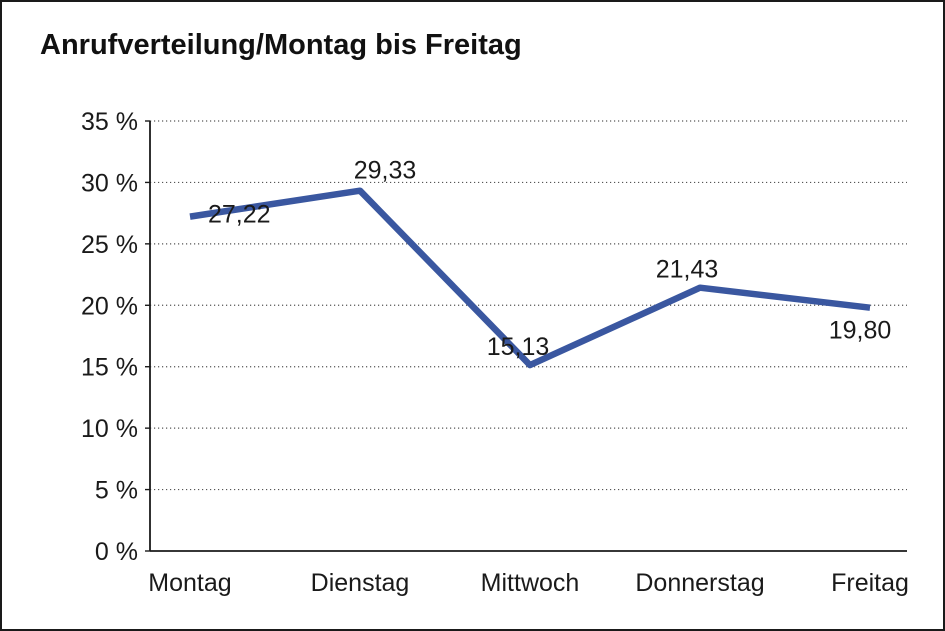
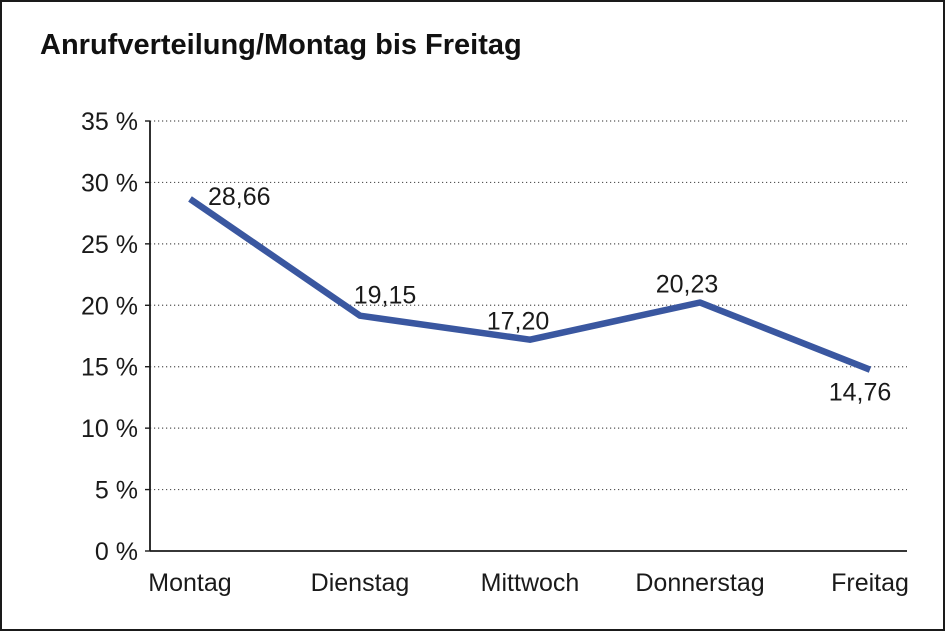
Montag: 27,22 -> 28,66
Dienstag: 29,33 -> 19,15
Mittwoch: 15,13 -> 17,20
Donnerstag: 21,43 -> 20,23
Freitag: 19,80 -> 14,76
